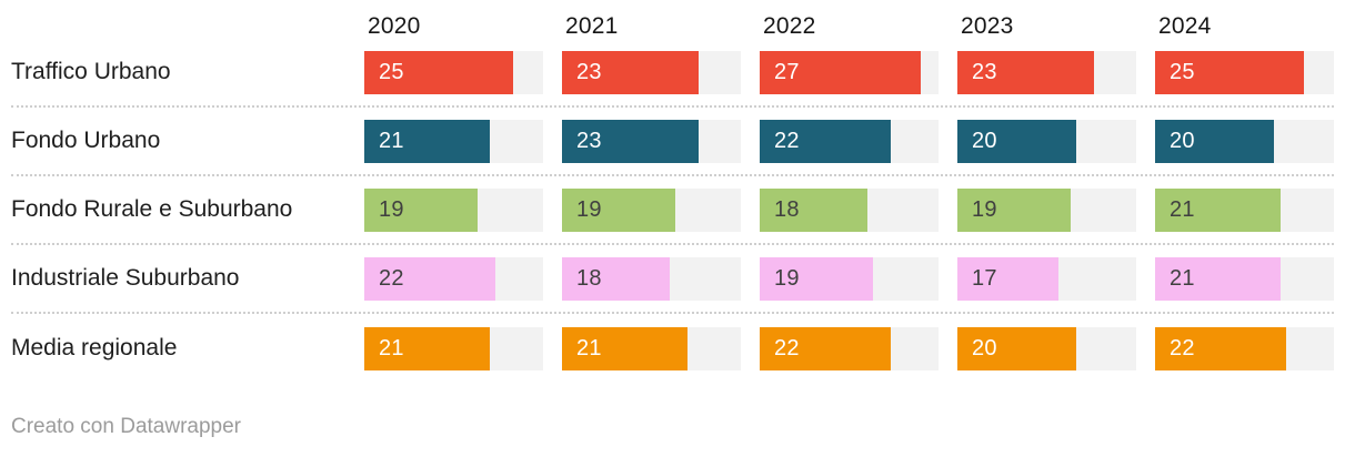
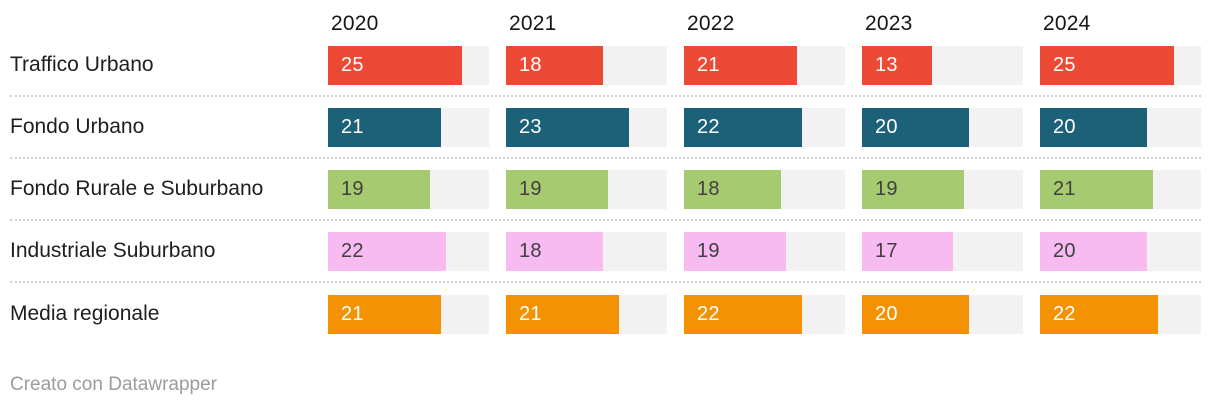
Traffico Urbano/2021: 23 -> 18
Traffico Urbano/2022: 27 -> 21
Traffico Urbano/2023: 23 -> 13
Industriale Suburbano/2024: 21 -> 20
